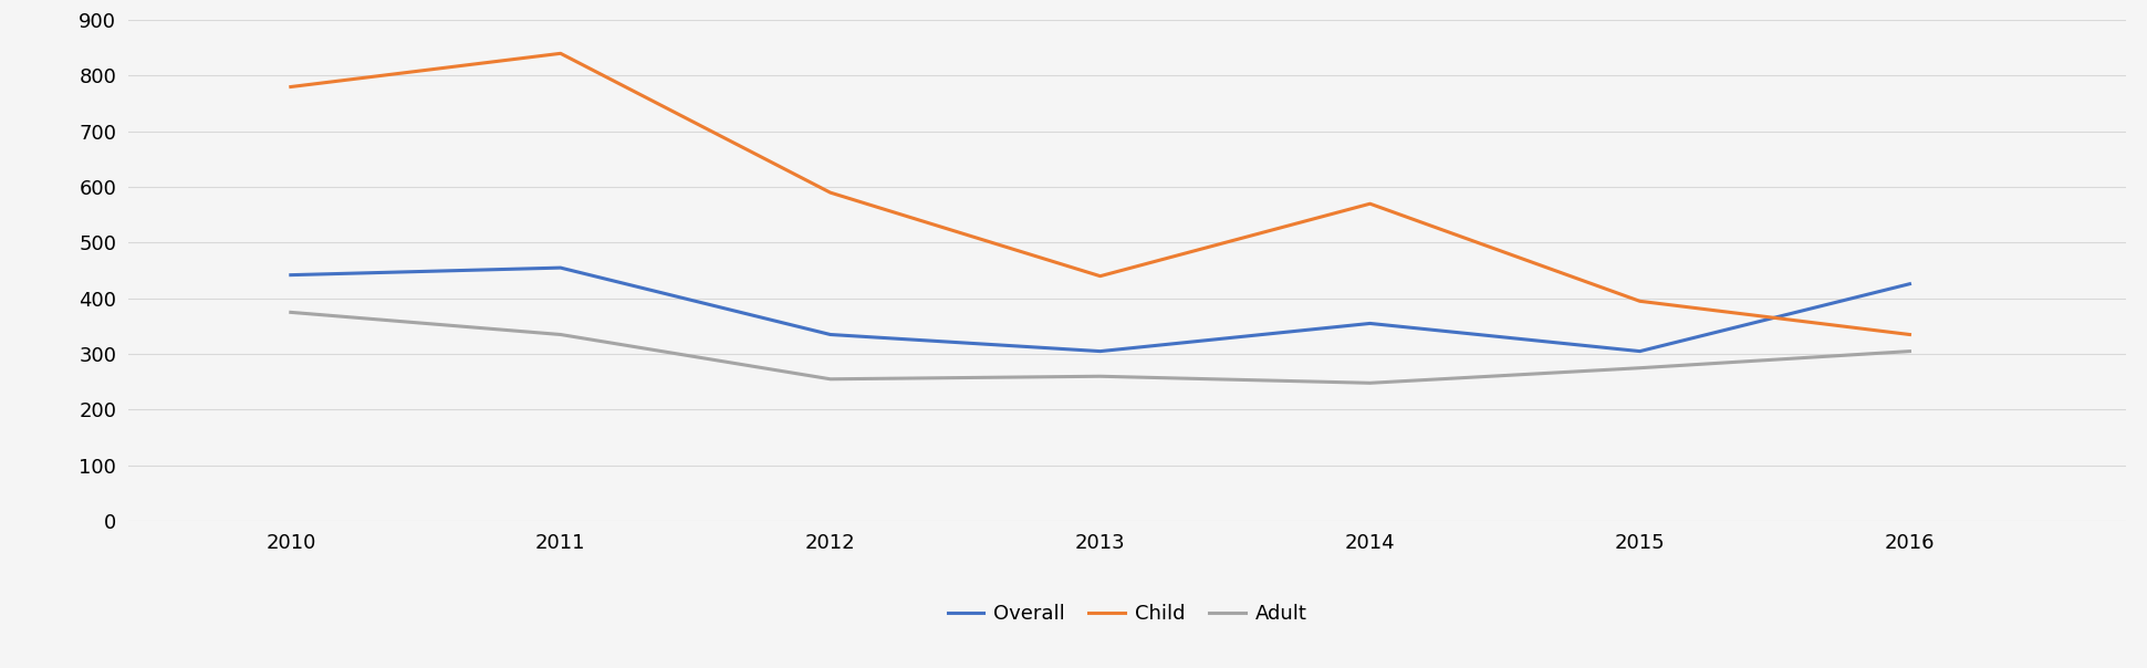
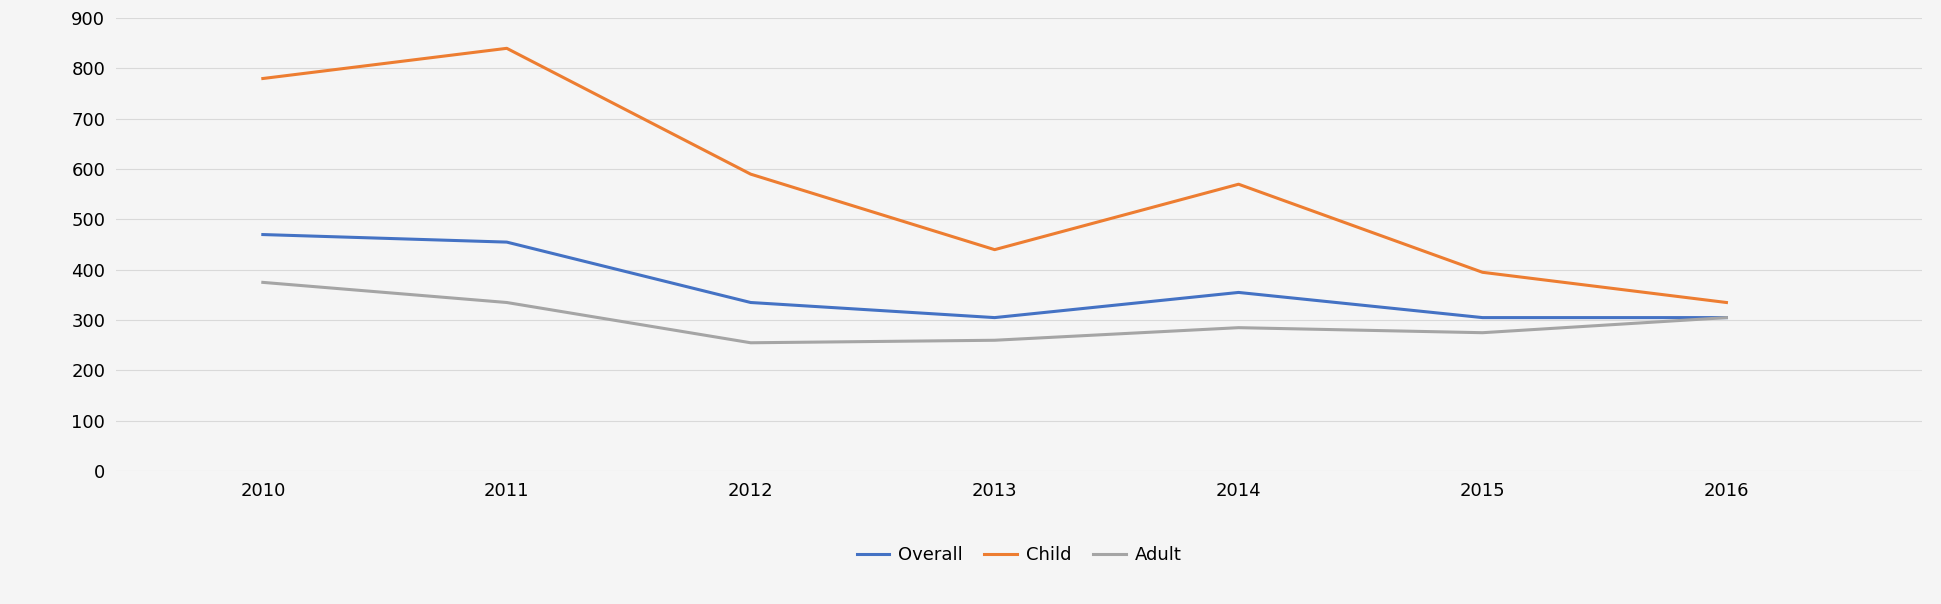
Overall/2010: 442 -> 470
Adult/2014: 248 -> 285
Overall/2016: 426 -> 305
